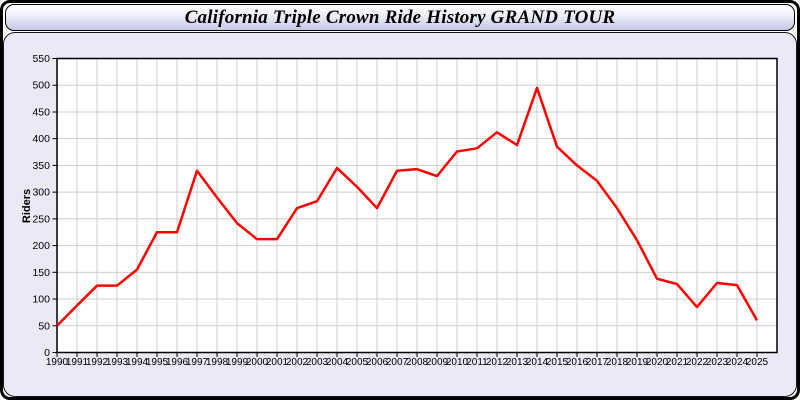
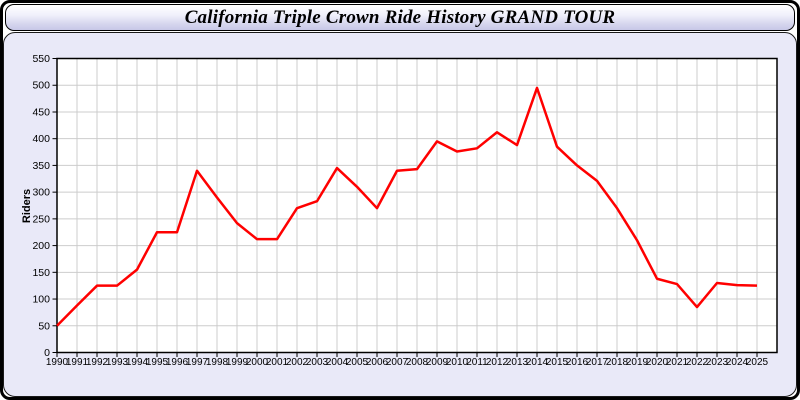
2009: 330 -> 400
2025: 60 -> 120
